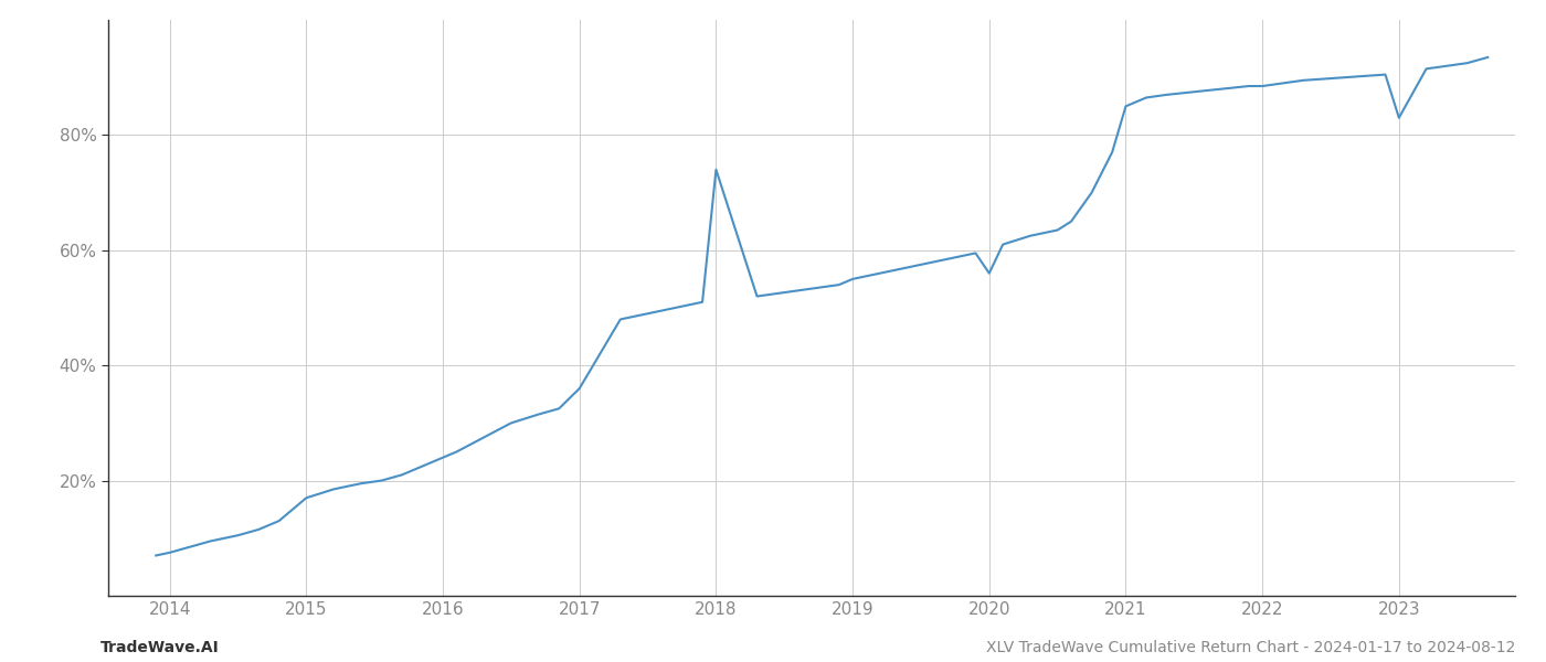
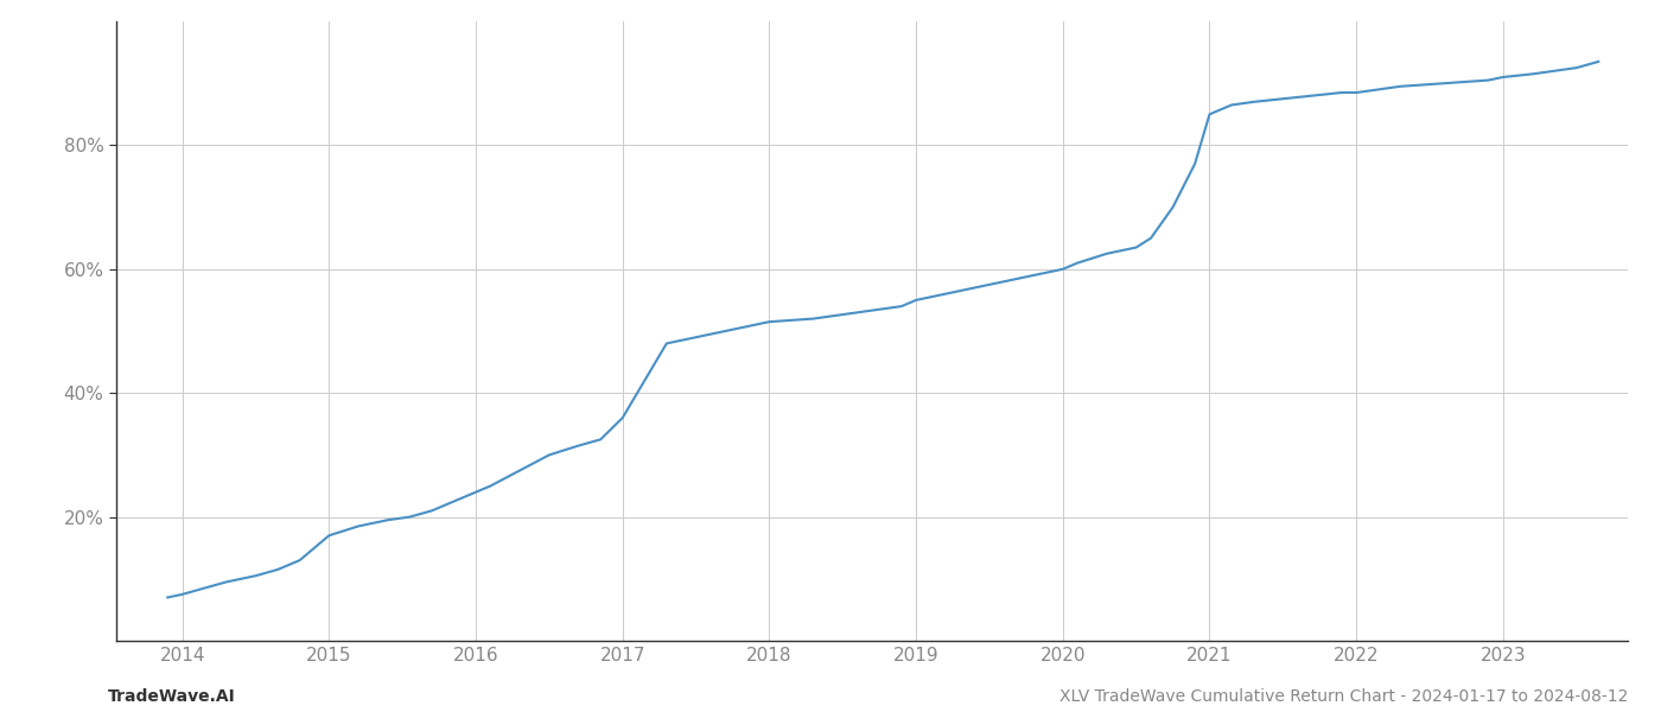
2018: 74.0% -> 51.5%
2020: 56.0% -> 60.0%
2023: 83.0% -> 91.0%
